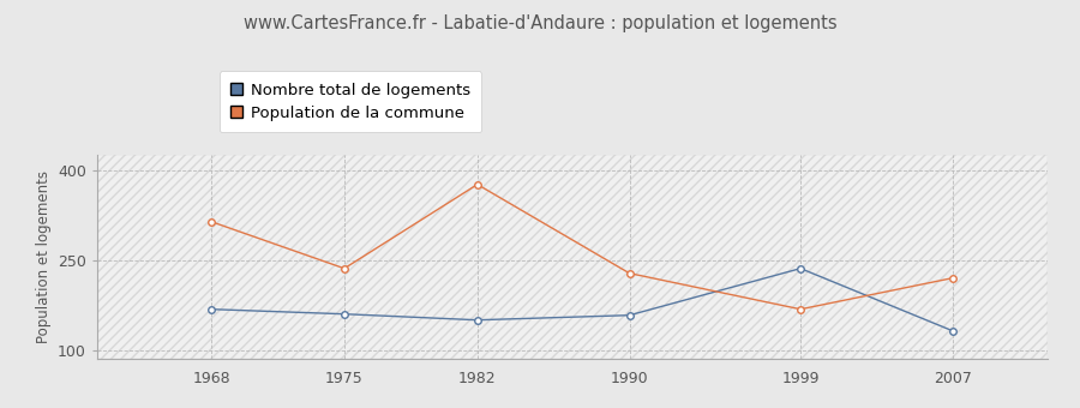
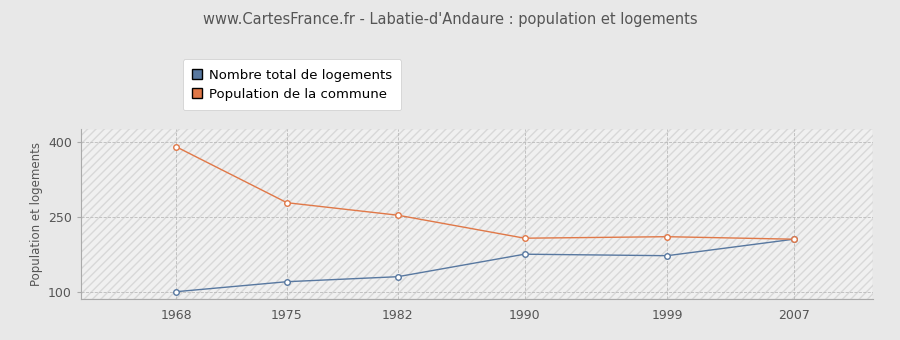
Nombre total de logements/1968: 168 -> 100
Population de la commune/1968: 314 -> 390
Nombre total de logements/1975: 160 -> 120
Population de la commune/1975: 236 -> 278
Nombre total de logements/1982: 150 -> 130
Population de la commune/1982: 376 -> 253
Nombre total de logements/1990: 158 -> 175
Population de la commune/1990: 228 -> 207
Nombre total de logements/1999: 236 -> 172
Population de la commune/1999: 168 -> 210
Nombre total de logements/2007: 132 -> 205
Population de la commune/2007: 220 -> 205
